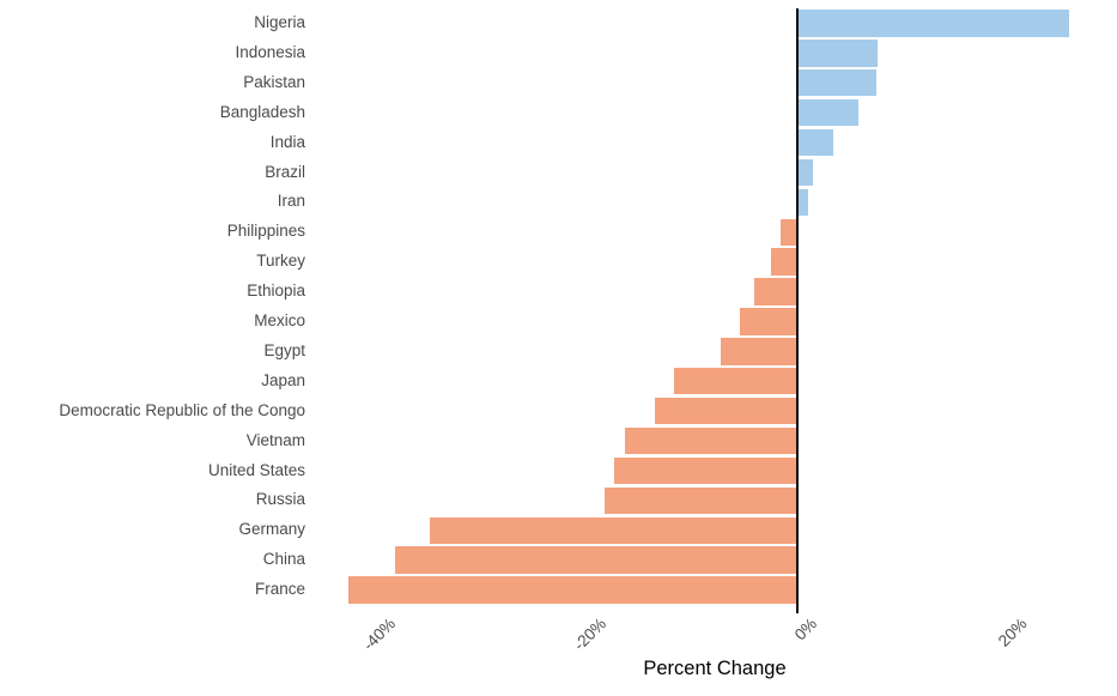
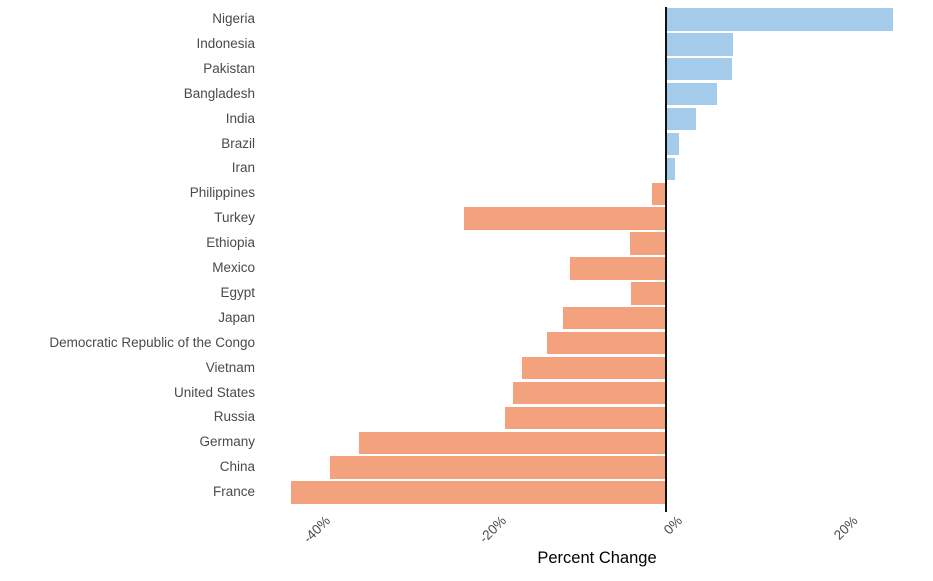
Turkey: -2% -> -23%
Mexico: -6% -> -11%
Egypt: -7% -> -4%
